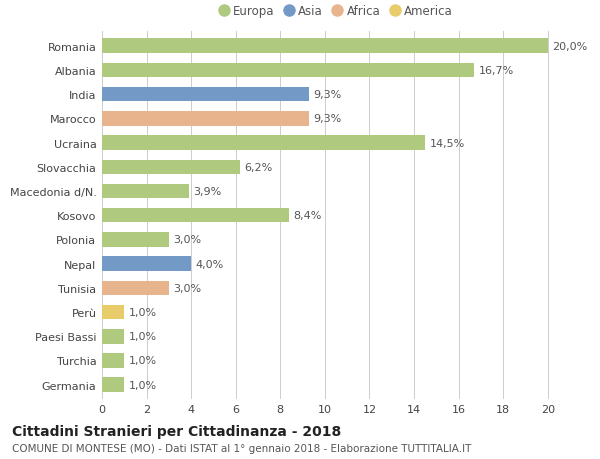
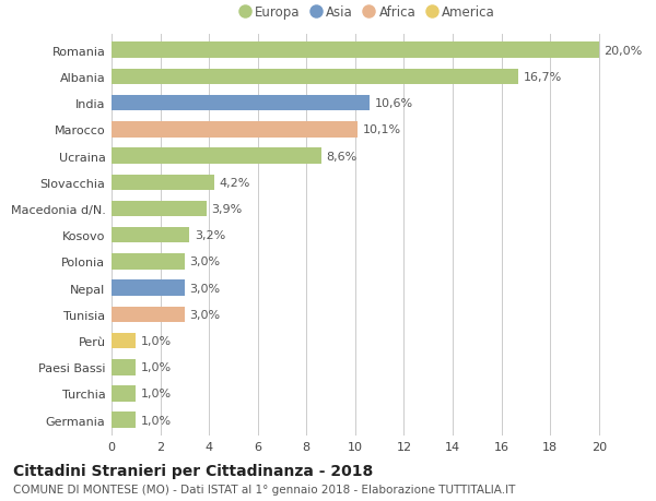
India: 9,3% -> 10,6%
Marocco: 9,3% -> 10,1%
Ucraina: 14,5% -> 8,6%
Slovacchia: 6,2% -> 4,2%
Kosovo: 8,4% -> 3,2%
Nepal: 4,0% -> 3,0%
